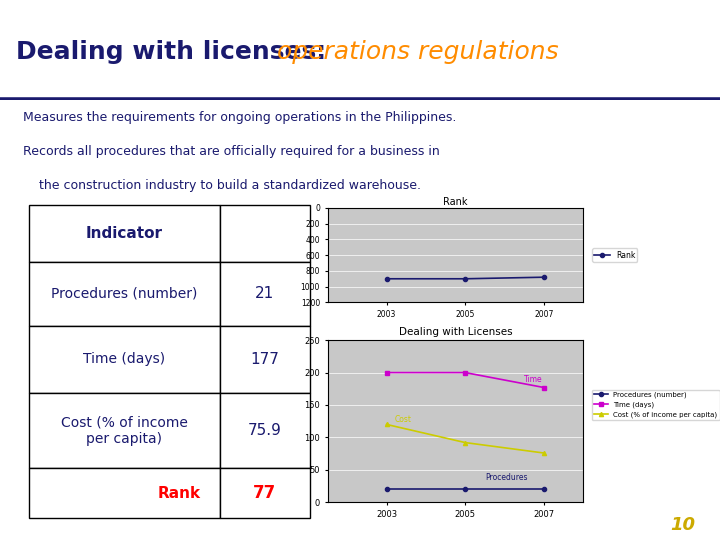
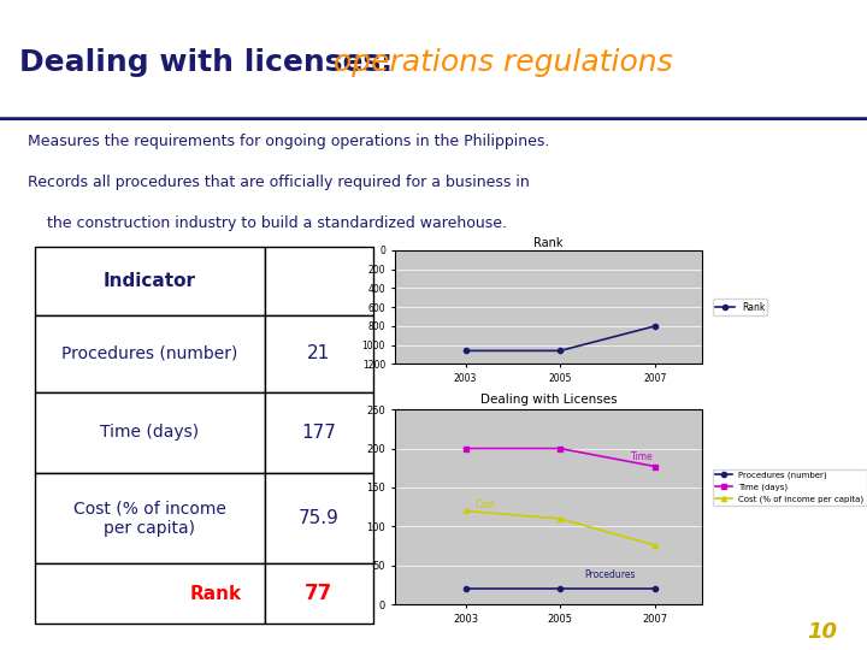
Rank/2003: 900 -> 1060
Rank/2005: 900 -> 1060
Rank/2007: 880 -> 800
Dealing with Licenses/Cost (% of income per capita)/2005: 92 -> 110
